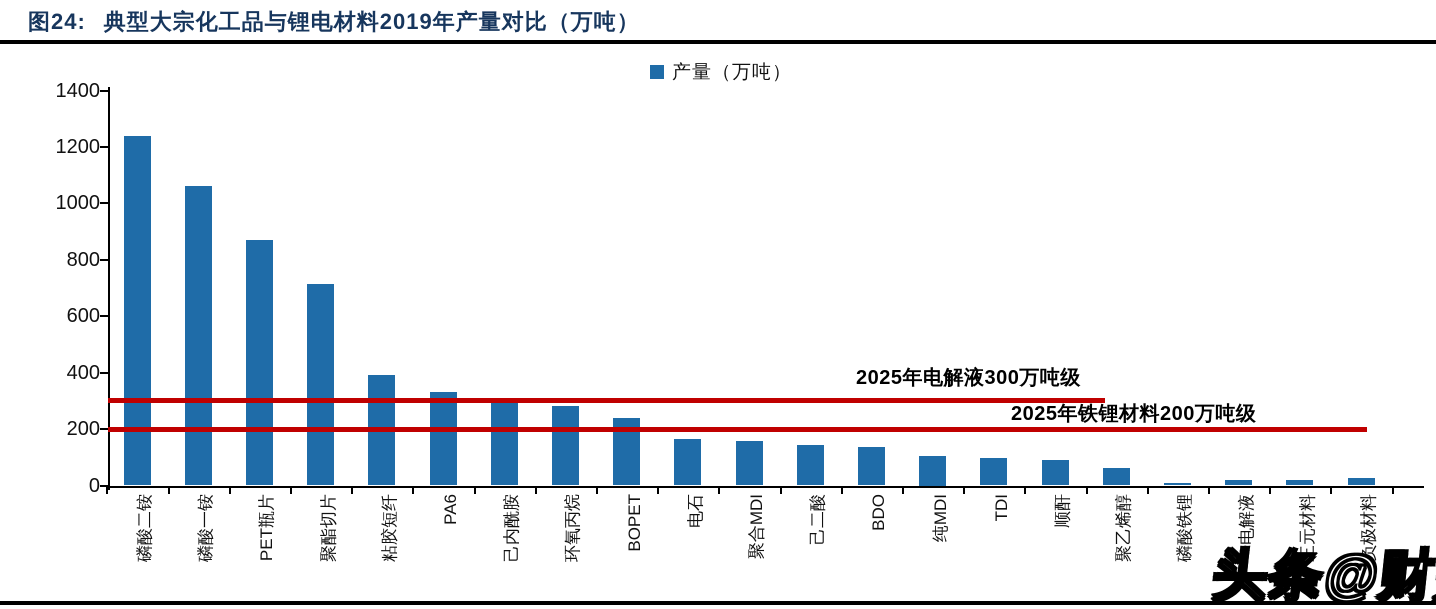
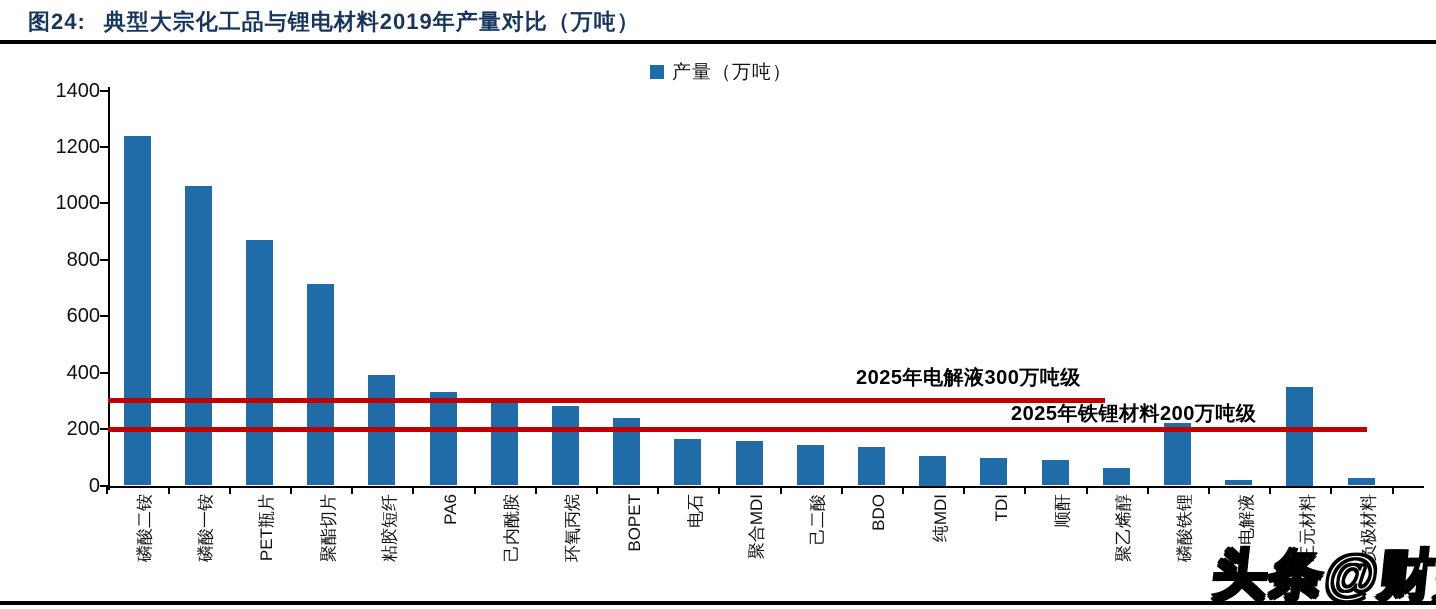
磷酸铁锂: 10 -> 220
三元材料: 20 -> 350
